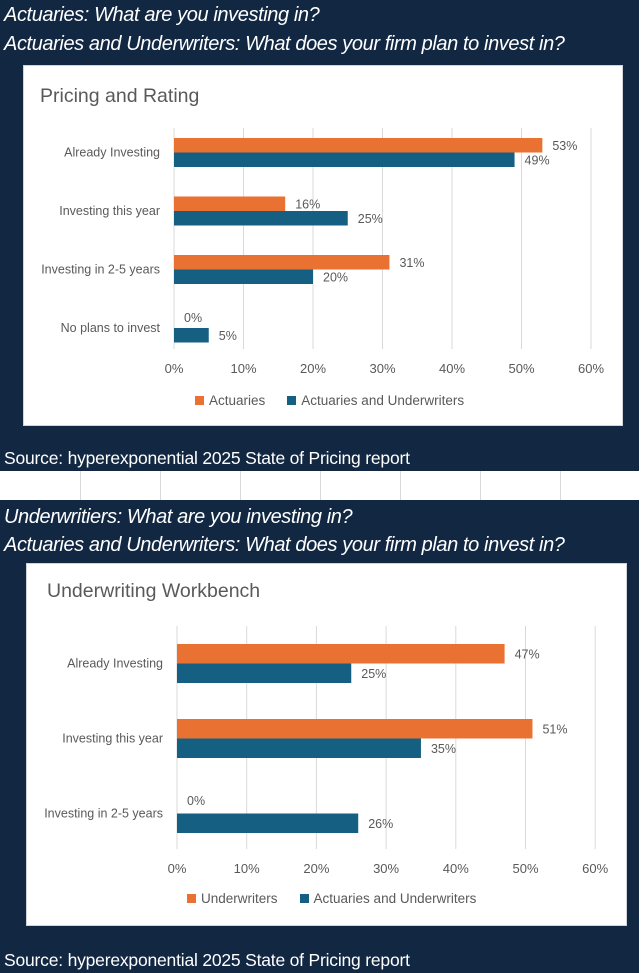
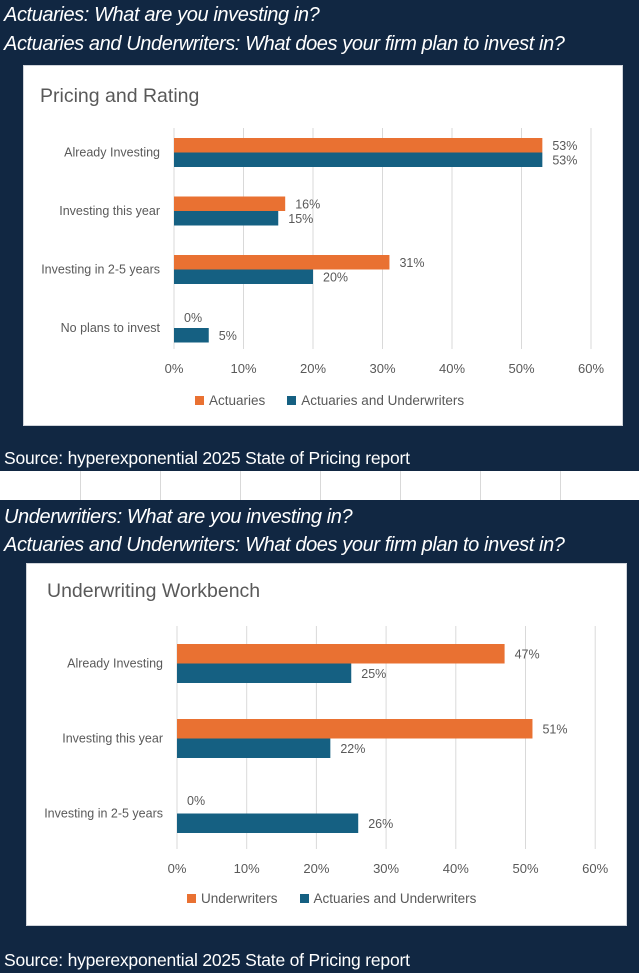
Pricing and Rating/Actuaries and Underwriters/Already Investing: 49% -> 53%
Pricing and Rating/Actuaries and Underwriters/Investing this year: 25% -> 15%
Underwriting Workbench/Actuaries and Underwriters/Investing this year: 35% -> 22%
